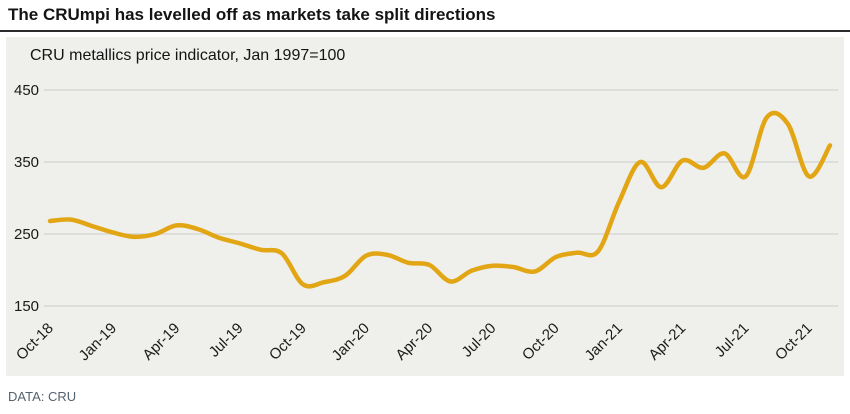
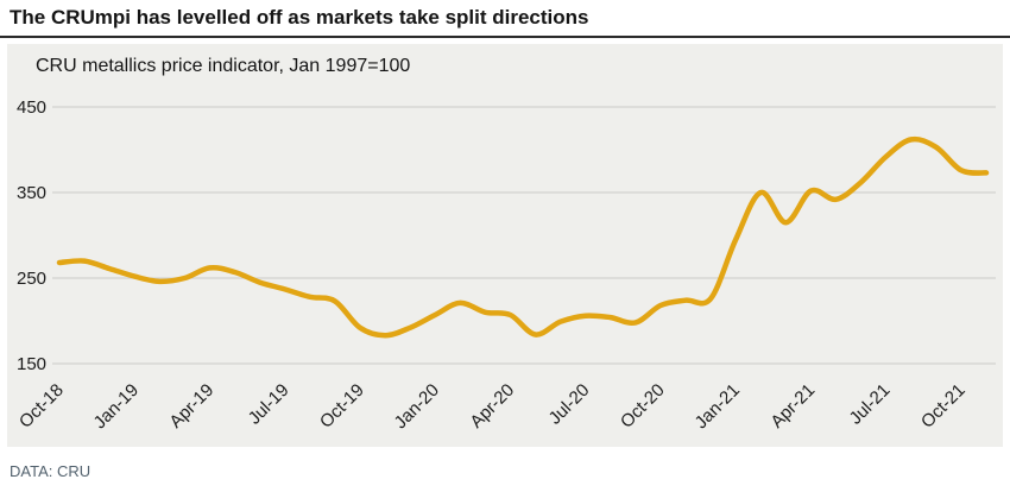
Oct-19: 180 -> 190
Jan-20: 220 -> 210
Jul-21: 330 -> 390
Oct-21: 330 -> 380
